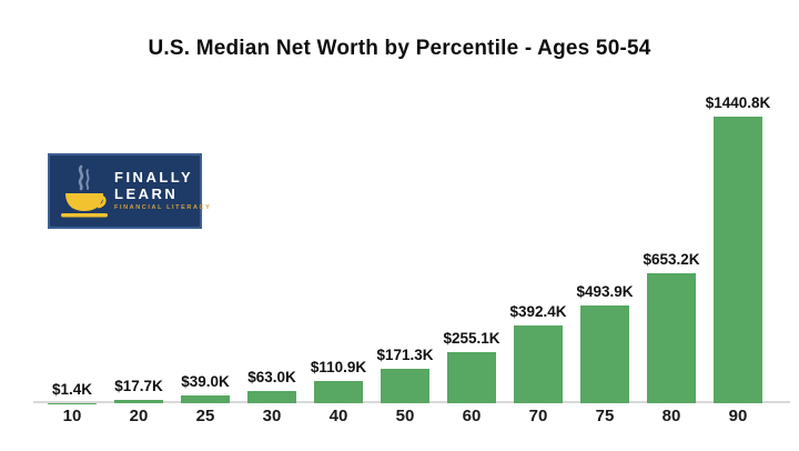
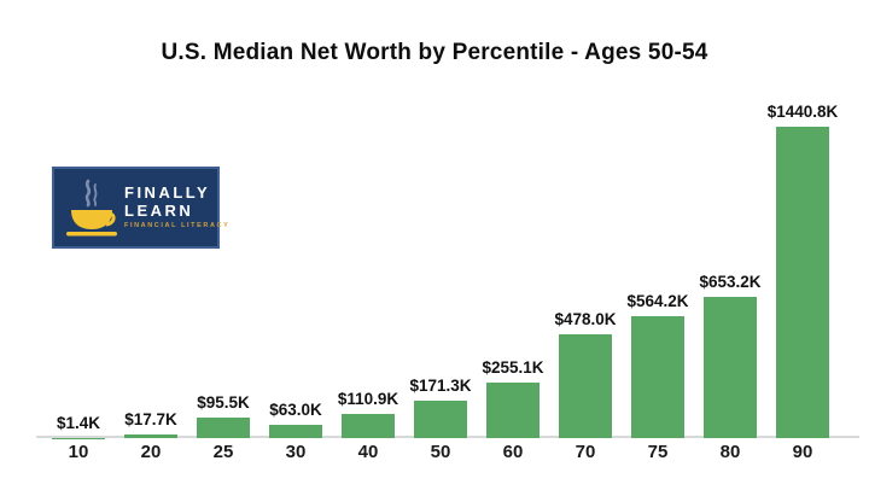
25: $39.0K -> $95.5K
70: $392.4K -> $478.0K
75: $493.9K -> $564.2K
